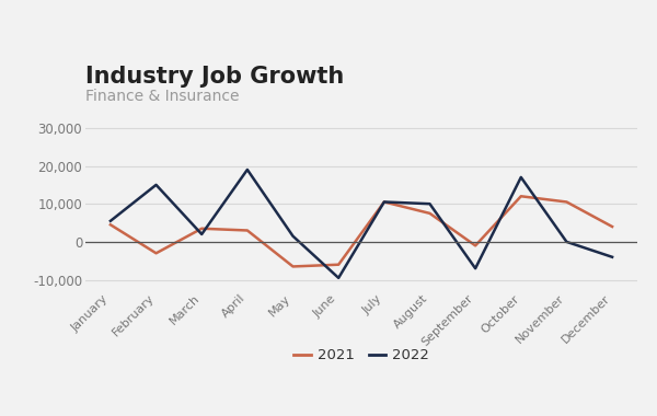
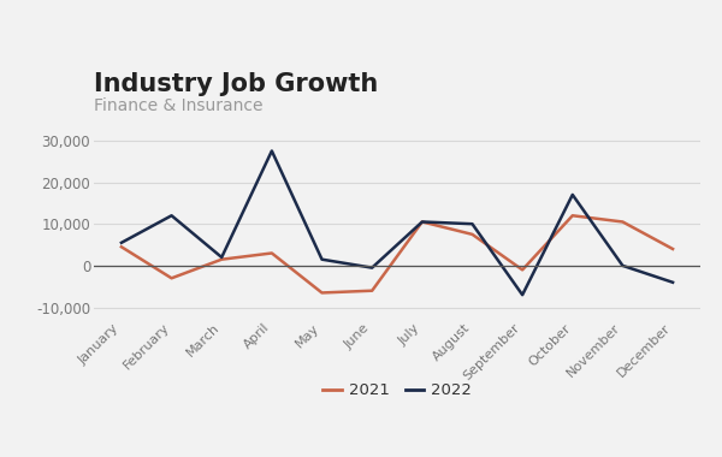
2022/February: 15,000 -> 12,000
2021/March: 3,500 -> 1,500
2022/April: 19,000 -> 27,500
2022/June: -9,500 -> -500
